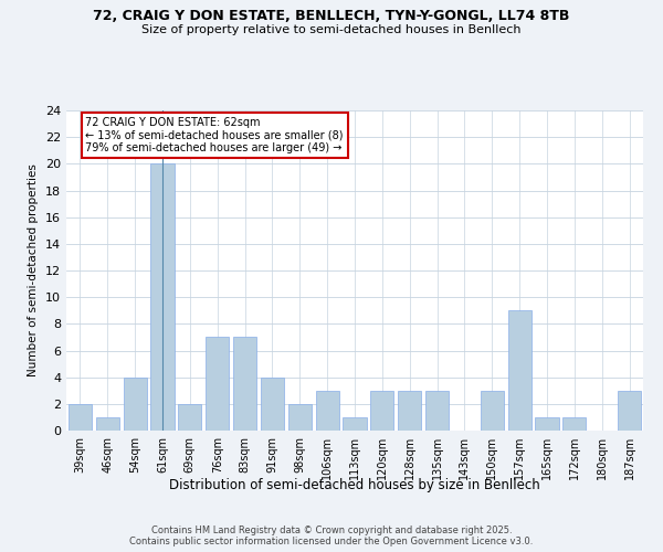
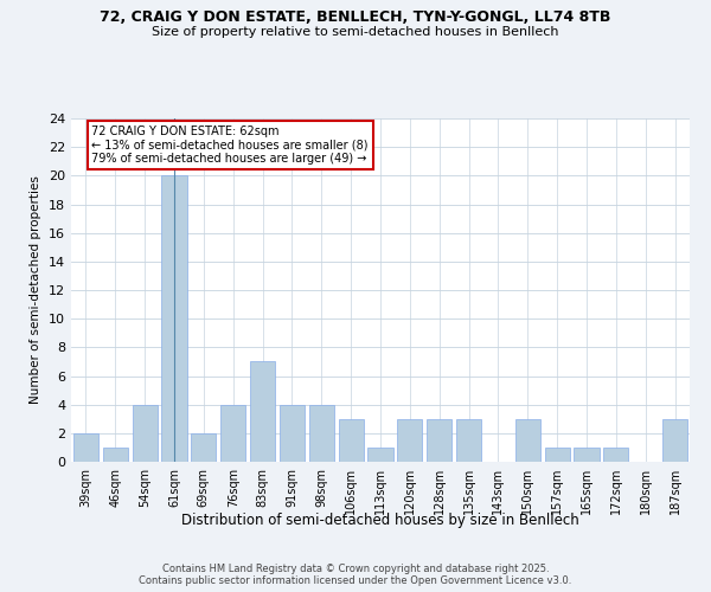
76sqm: 7 -> 4
98sqm: 2 -> 4
157sqm: 9 -> 1
